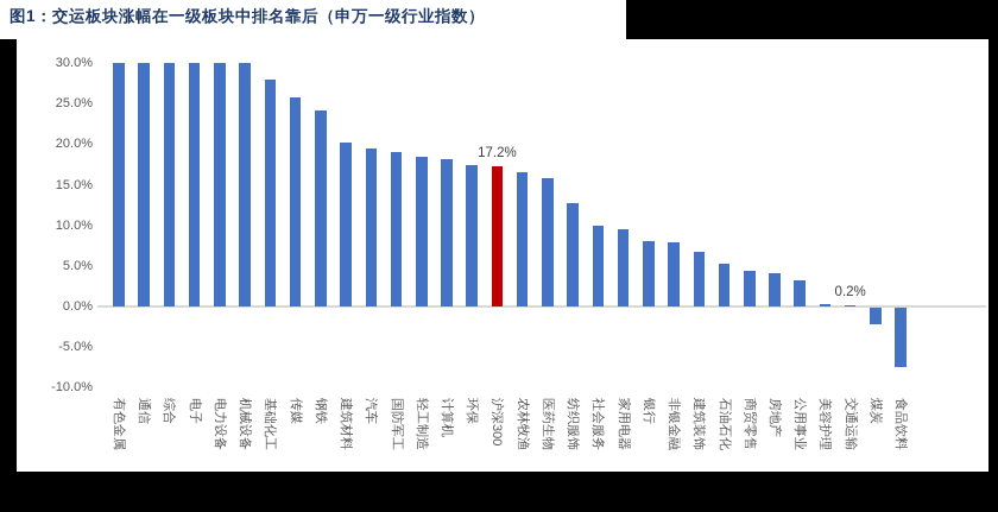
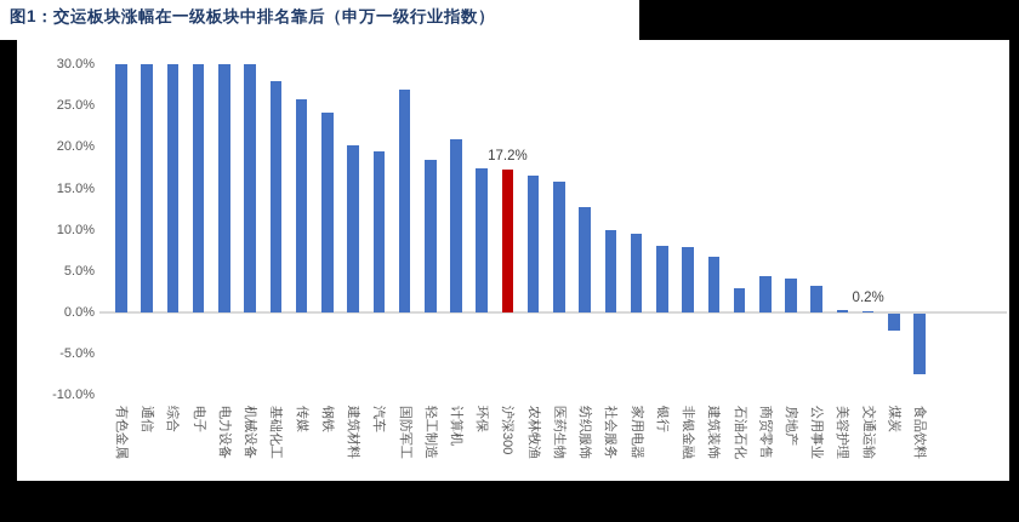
国防军工: 19% -> 27%
计算机: 18% -> 21%
石油石化: 5% -> 3%
